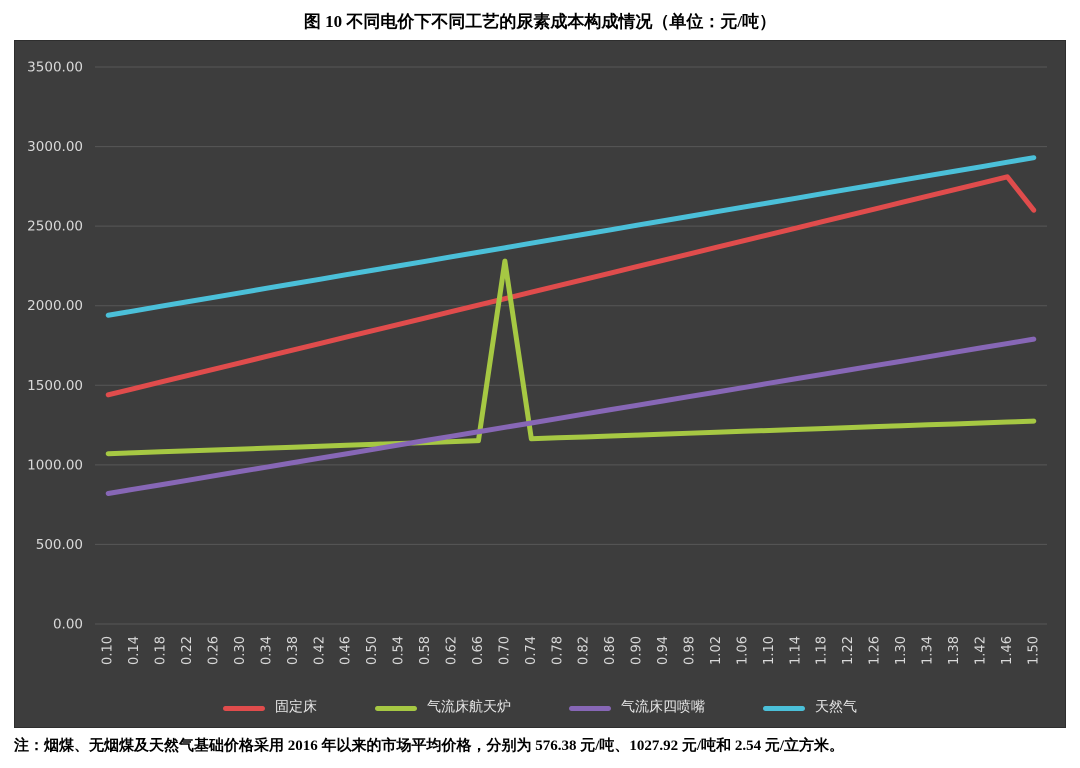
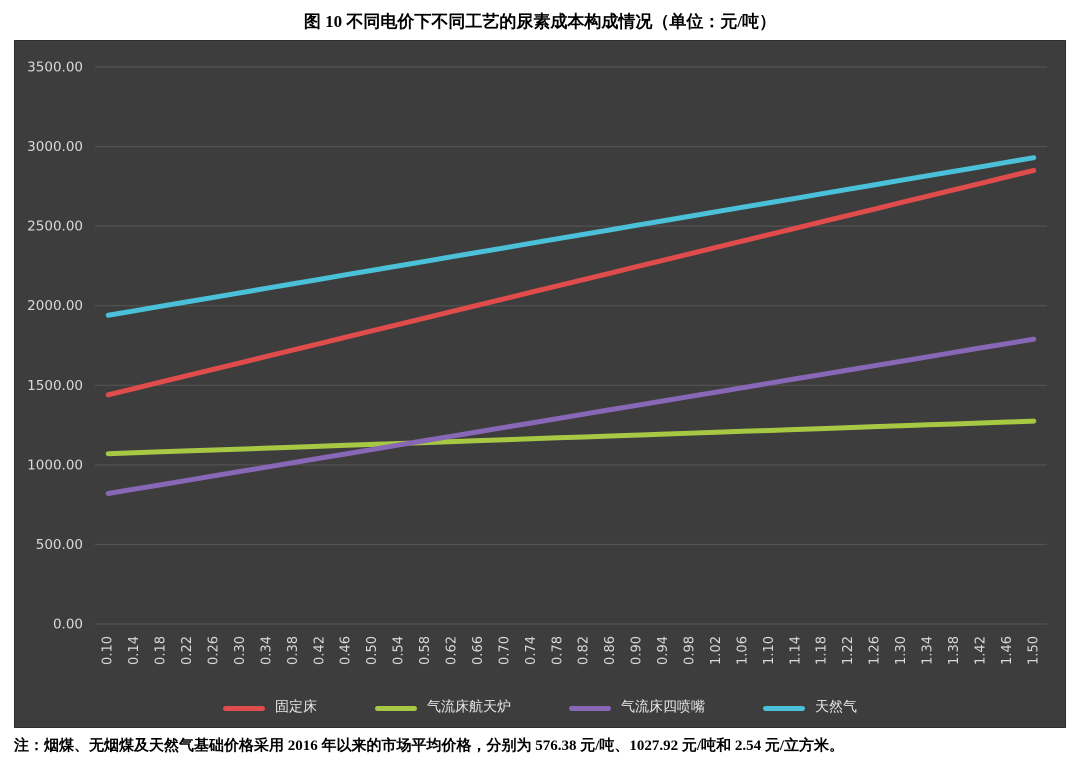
气流床航天炉/0.70: 2280 -> 1160
固定床/1.50: 2600 -> 2850
